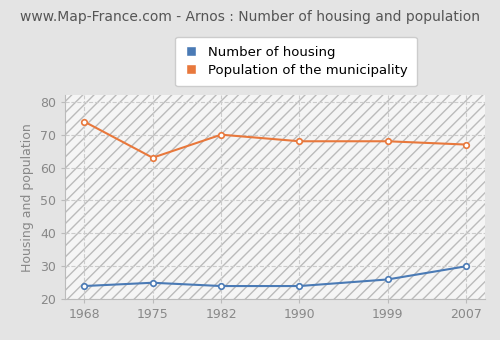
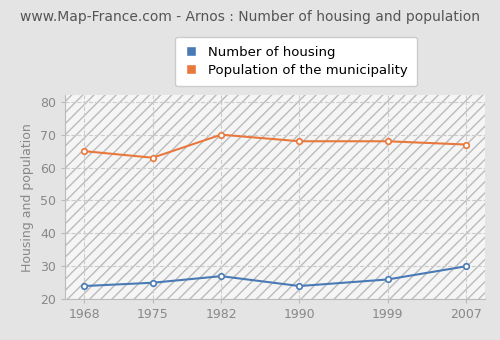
Population of the municipality/1968: 74 -> 65
Number of housing/1982: 24 -> 27
